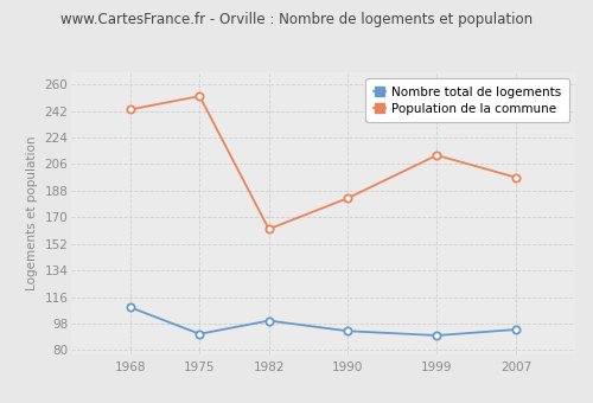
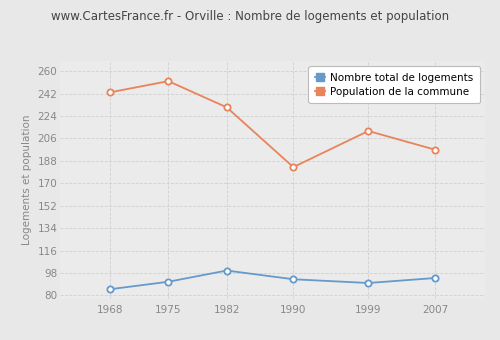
Nombre total de logements/1968: 109 -> 85
Population de la commune/1982: 162 -> 231
